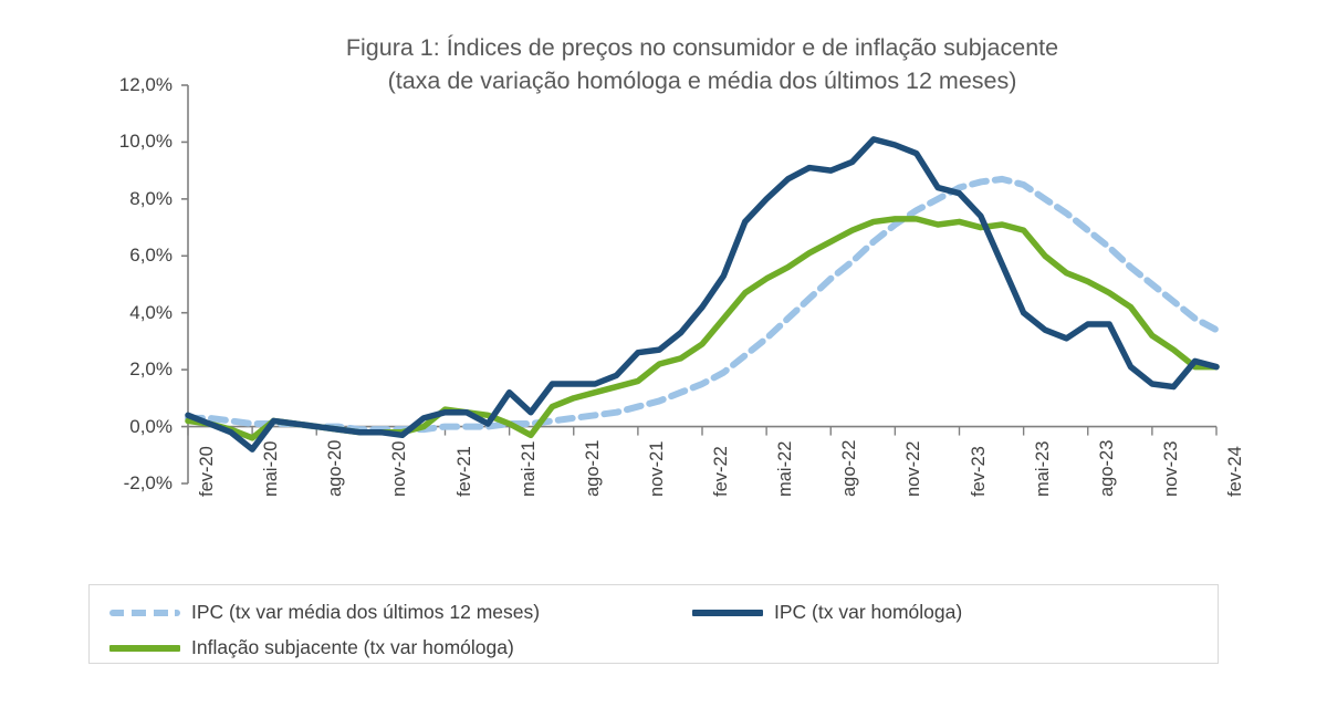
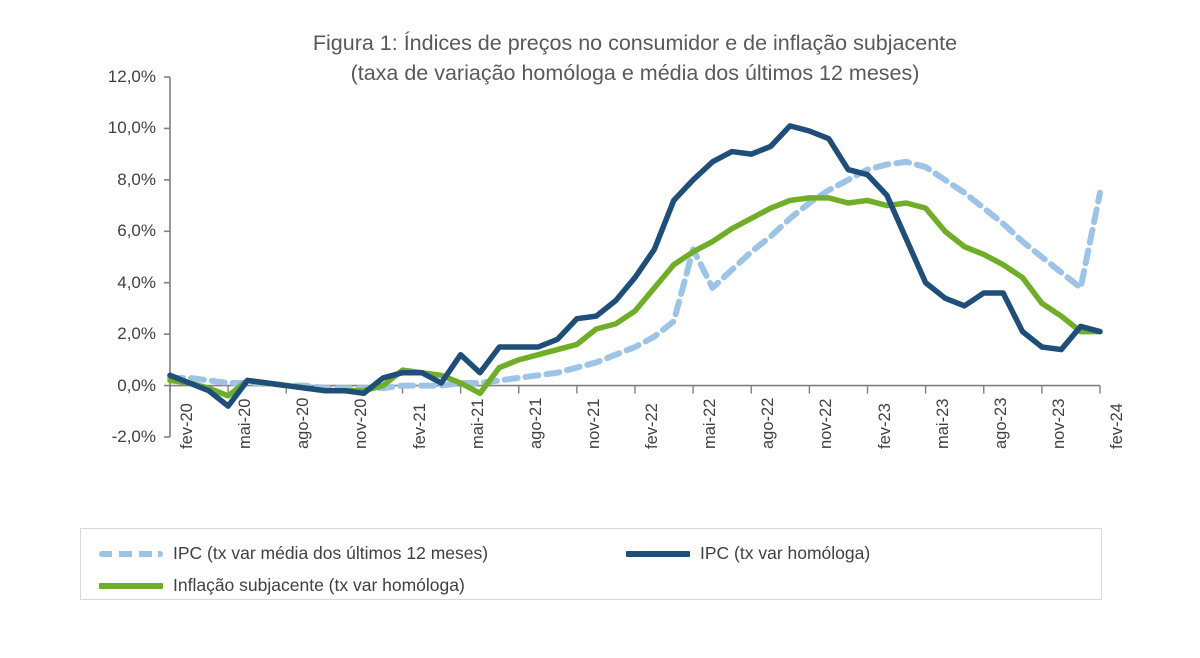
IPC (tx var média dos últimos 12 meses)/mai-22: 3,1% -> 5,3%
IPC (tx var média dos últimos 12 meses)/fev-24: 3,4% -> 7,5%
